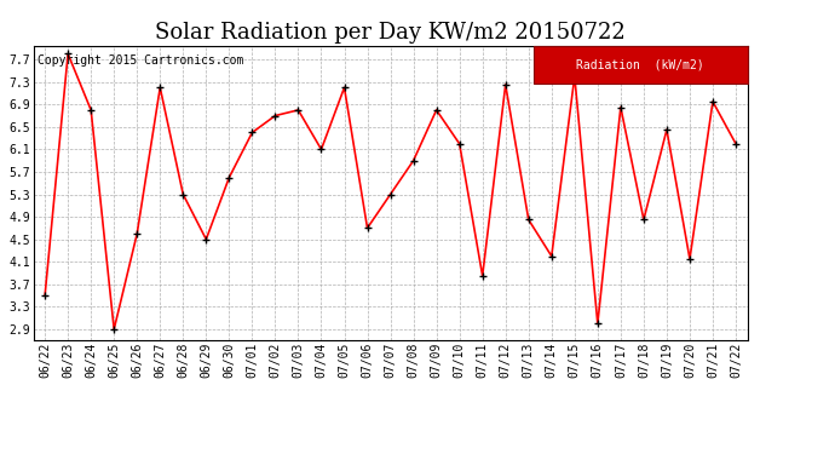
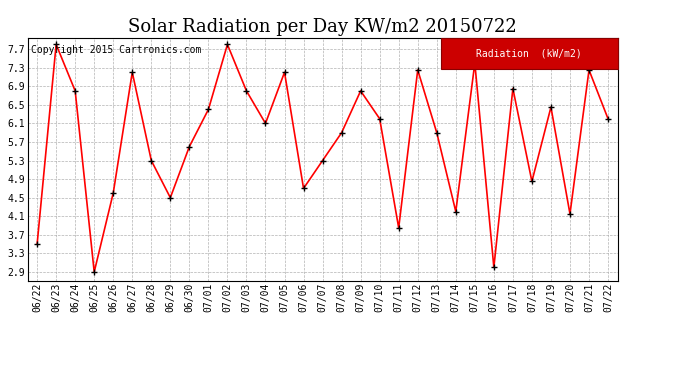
07/02: 6.70 -> 7.80
07/13: 4.85 -> 5.90
07/21: 6.95 -> 7.25
